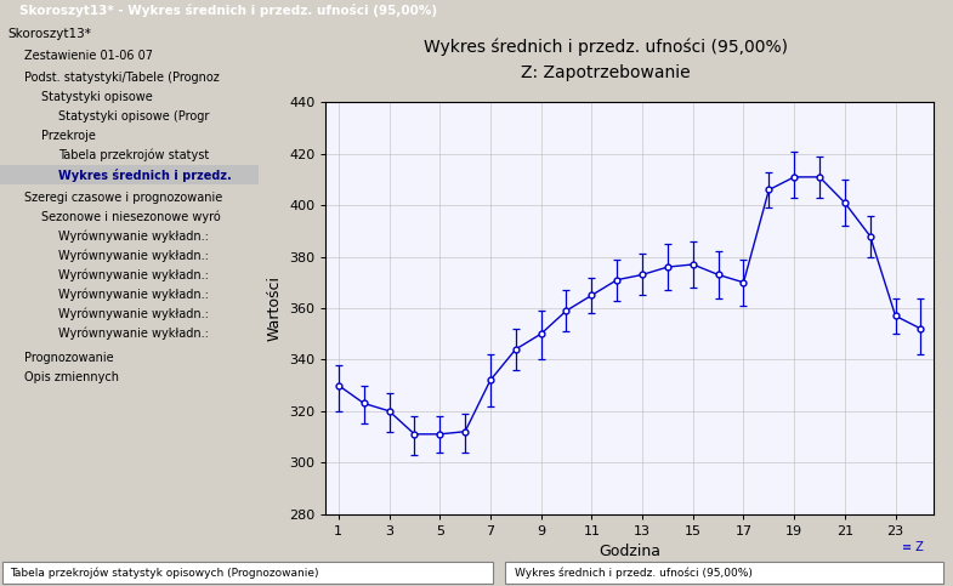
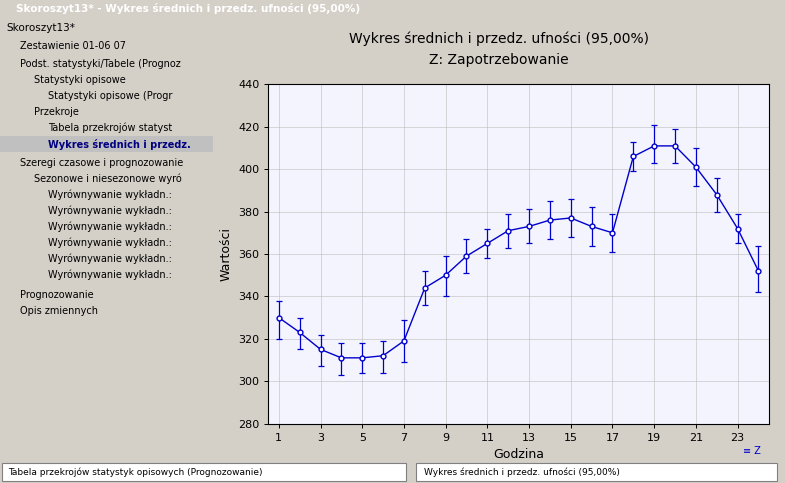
3: 320 -> 315
7: 332 -> 319
23: 357 -> 372
